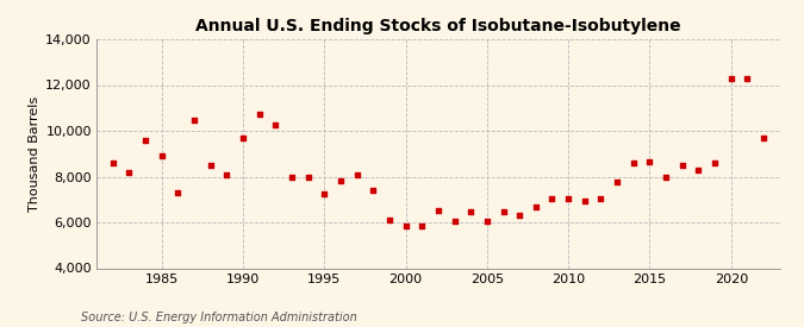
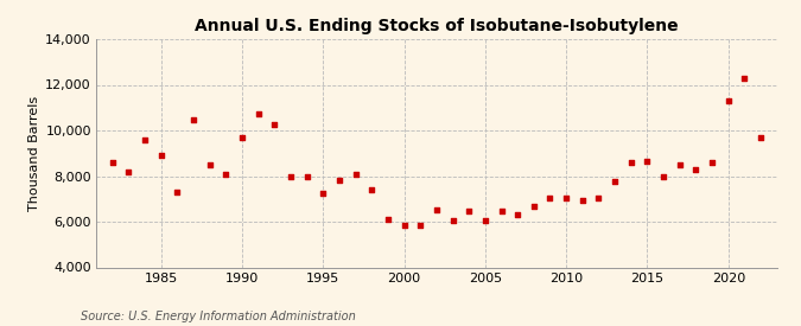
2020: 12,300 -> 11,300
